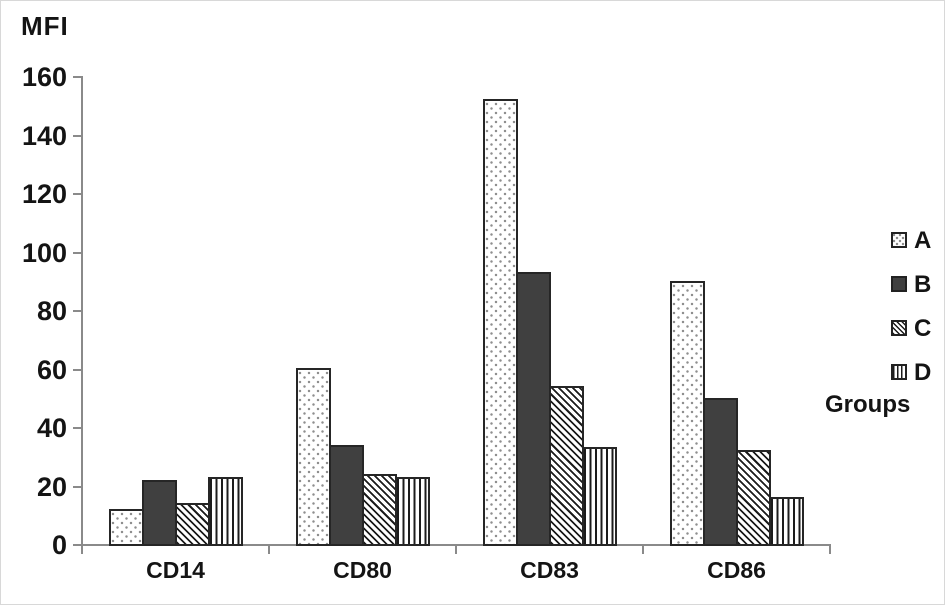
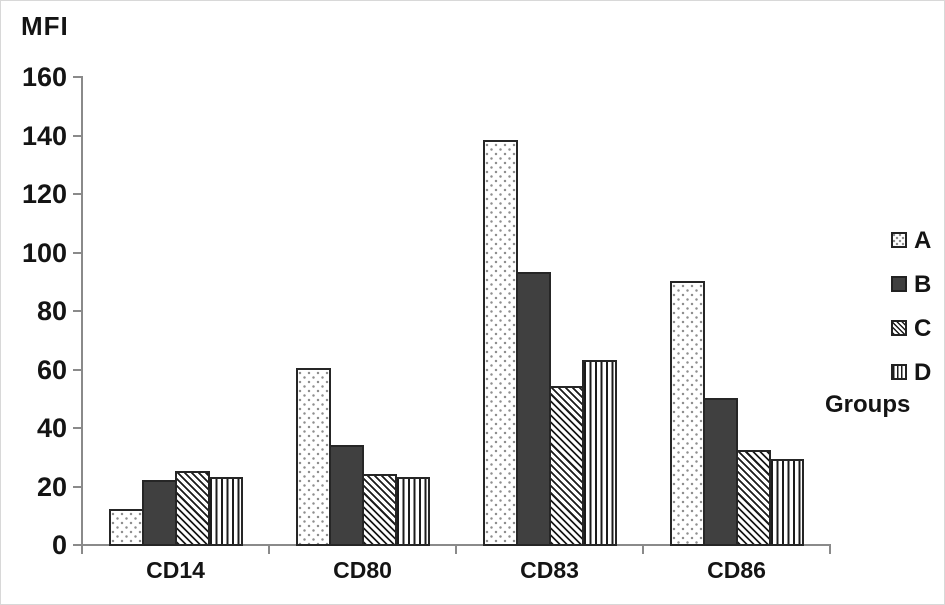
C/CD14: 14 -> 25
A/CD83: 152 -> 138
D/CD83: 33 -> 63
D/CD86: 16 -> 29
